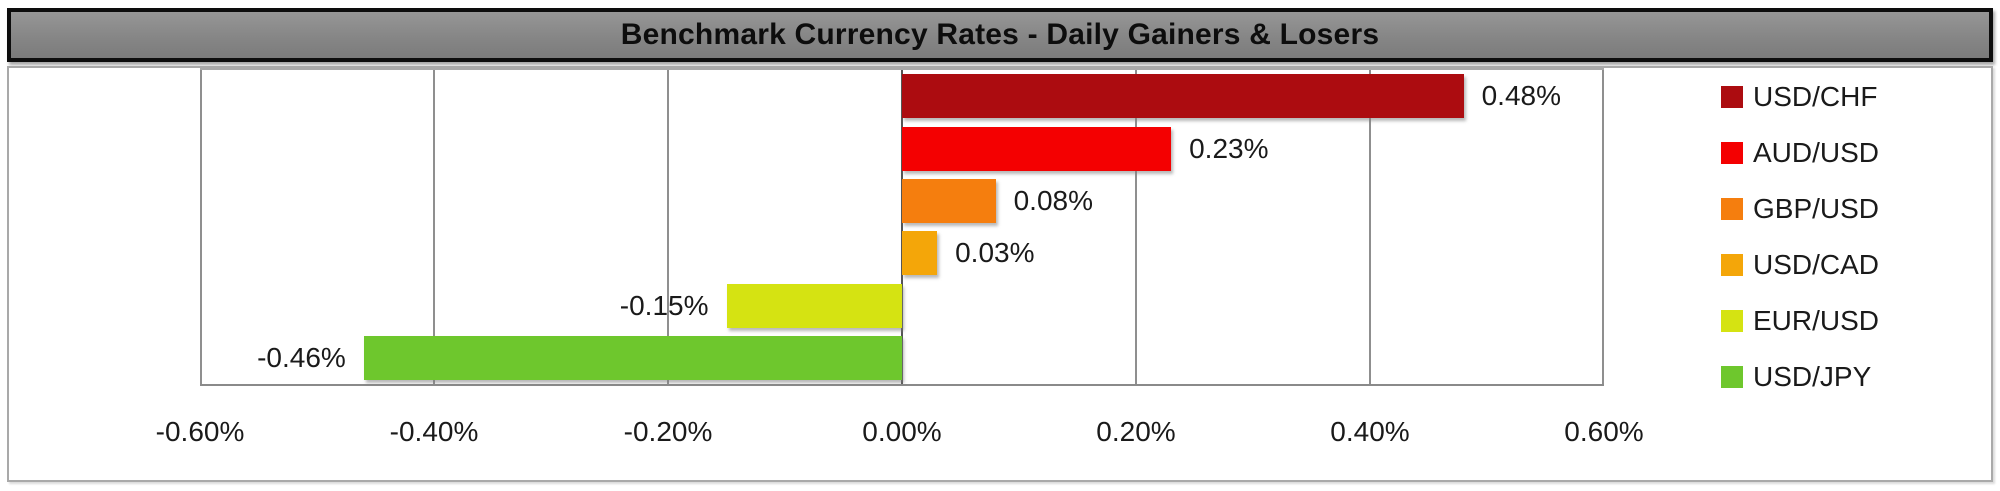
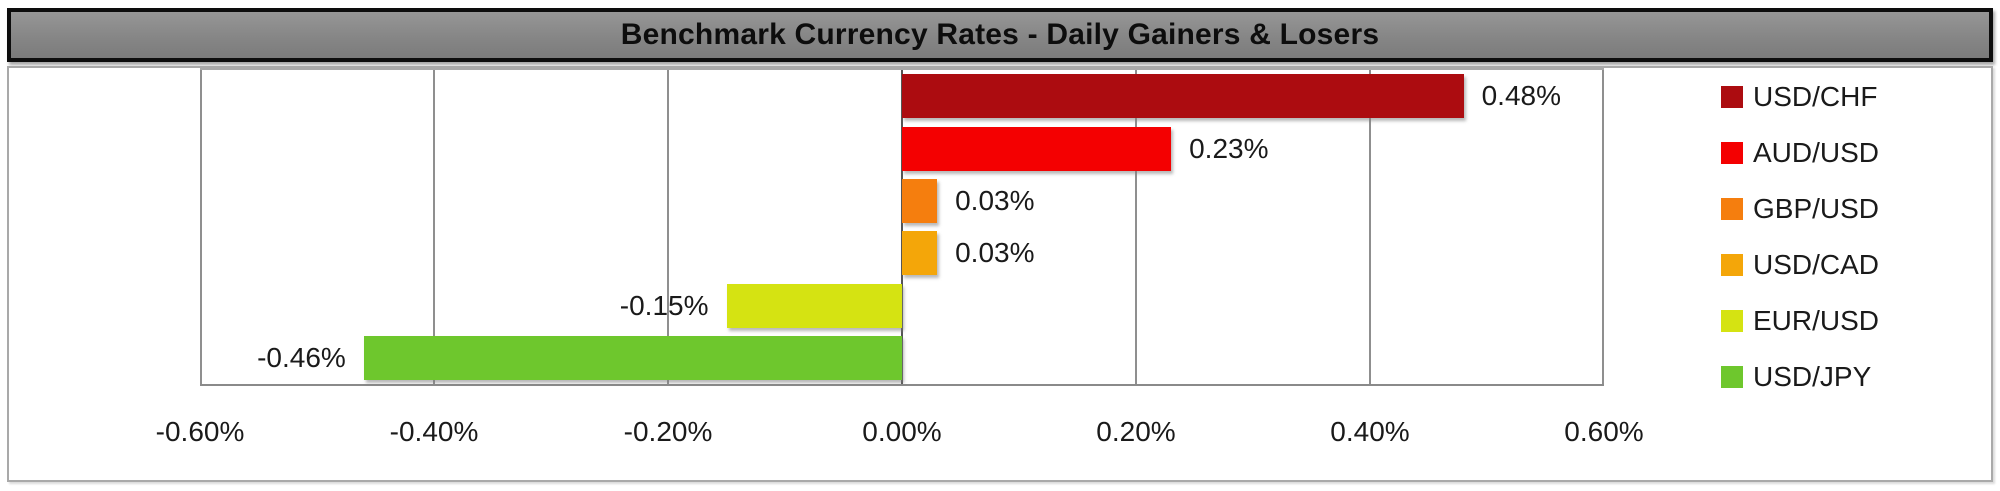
GBP/USD: 0.08% -> 0.03%
